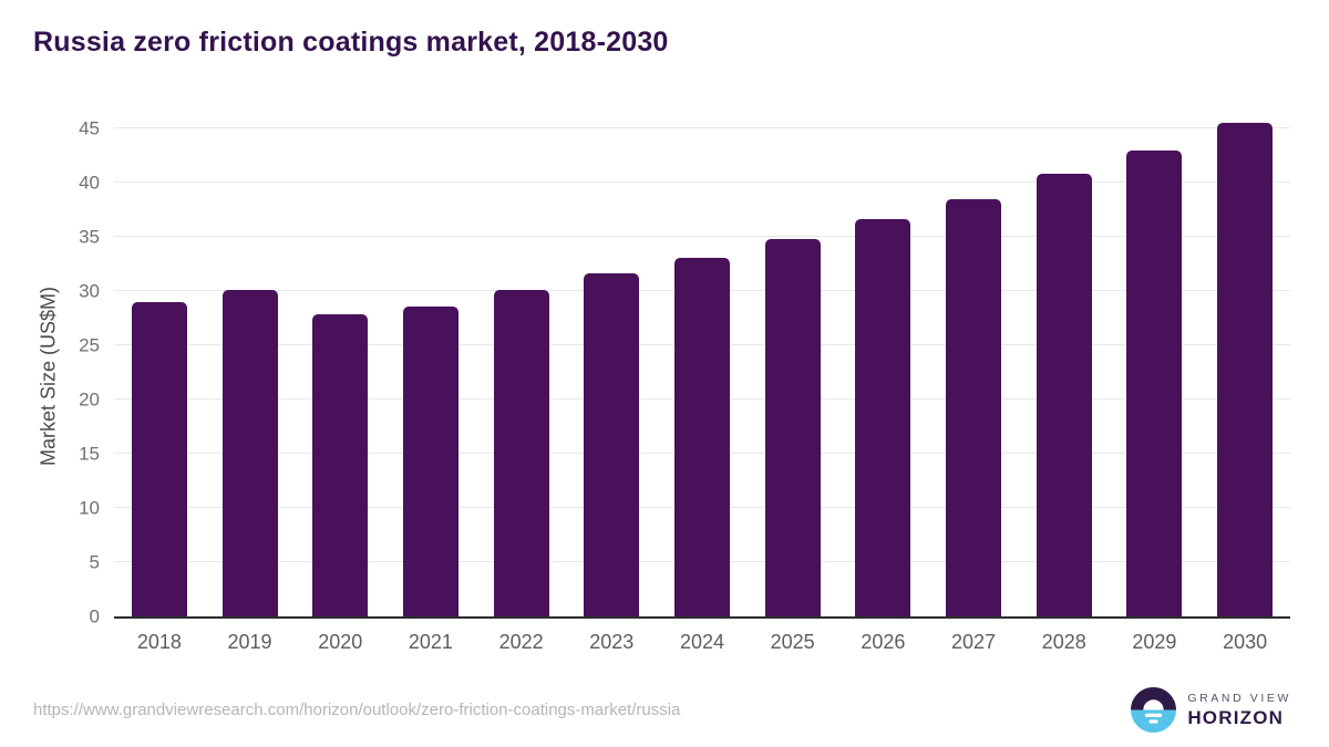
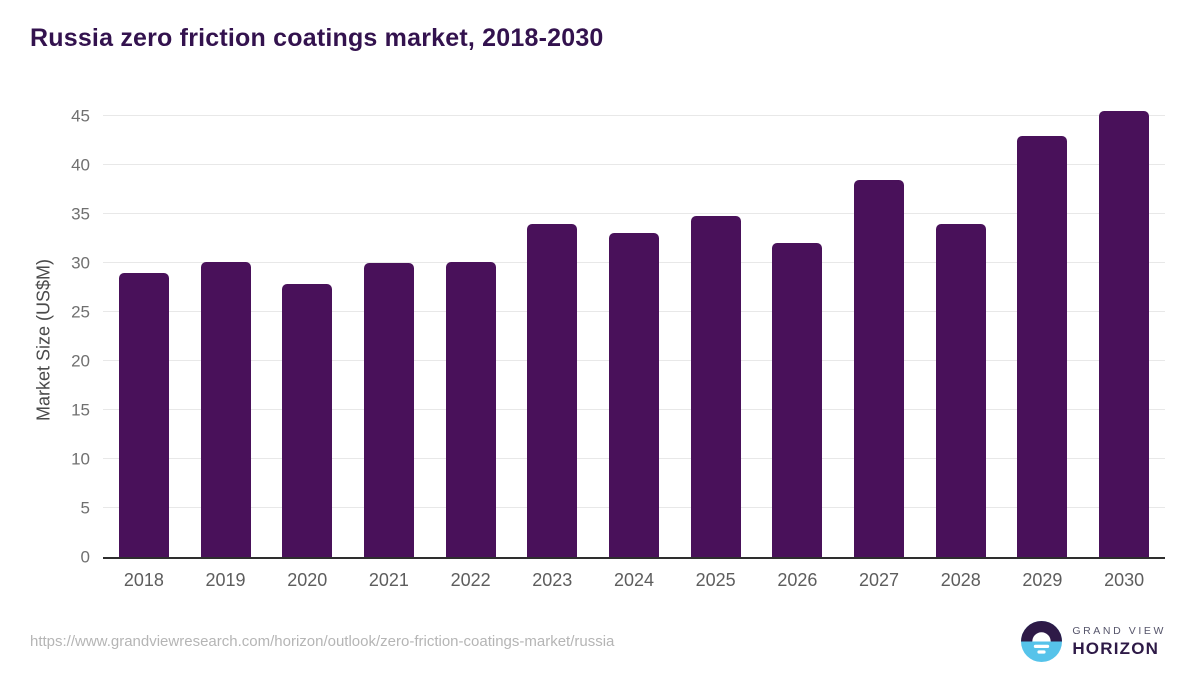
2021: 29 -> 30
2023: 32 -> 34
2026: 37 -> 32
2028: 41 -> 34
